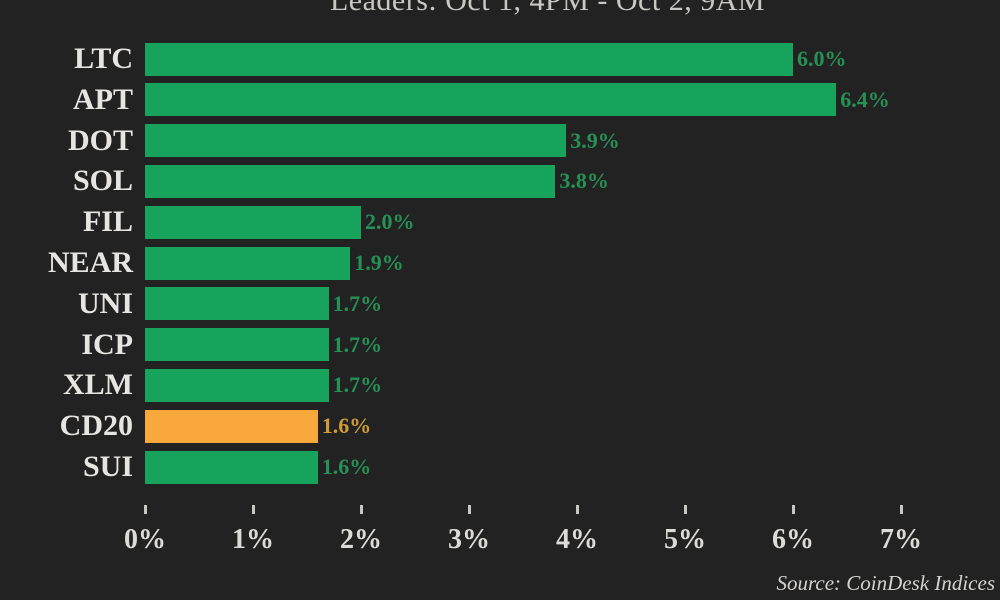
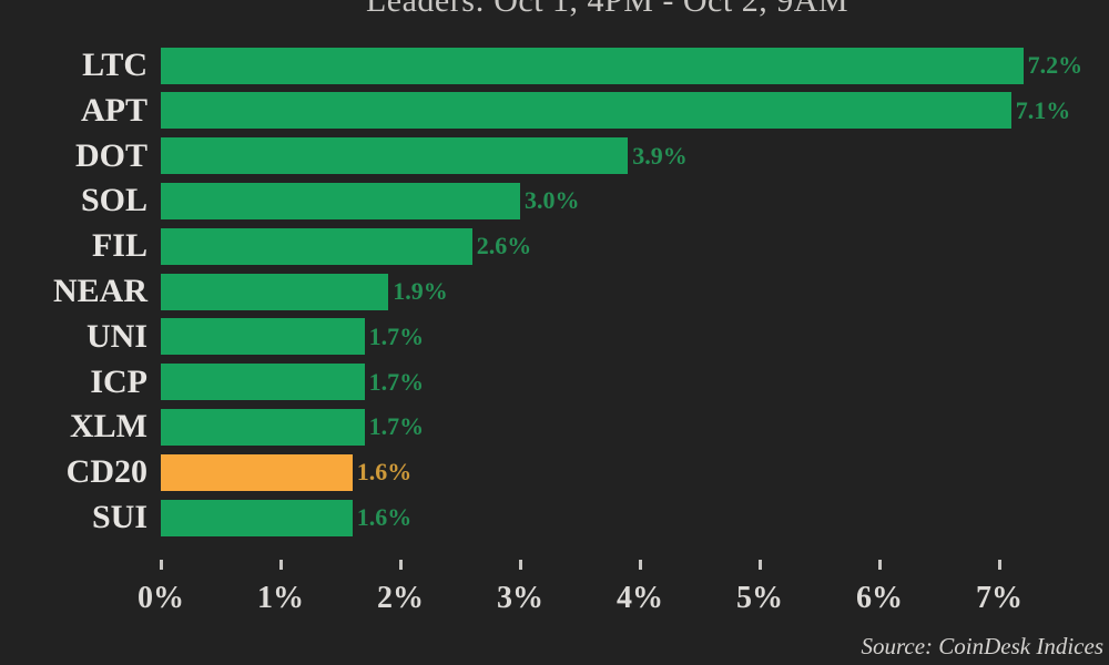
LTC: 6.0% -> 7.2%
APT: 6.4% -> 7.1%
SOL: 3.8% -> 3.0%
FIL: 2.0% -> 2.6%
